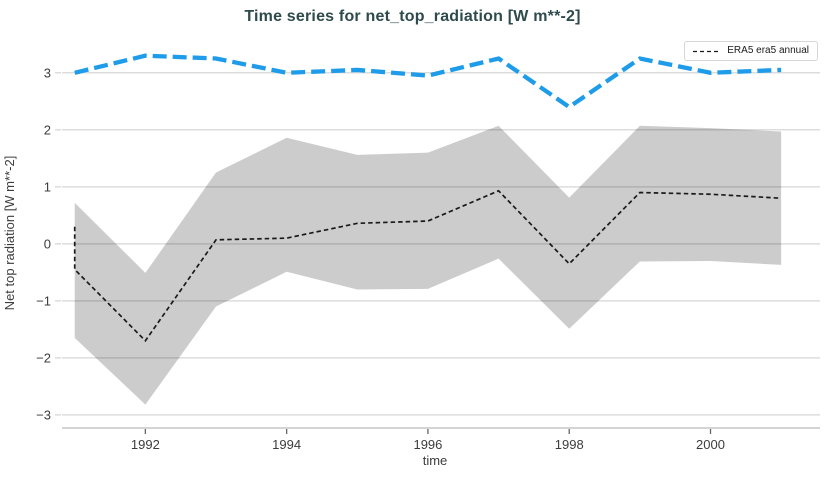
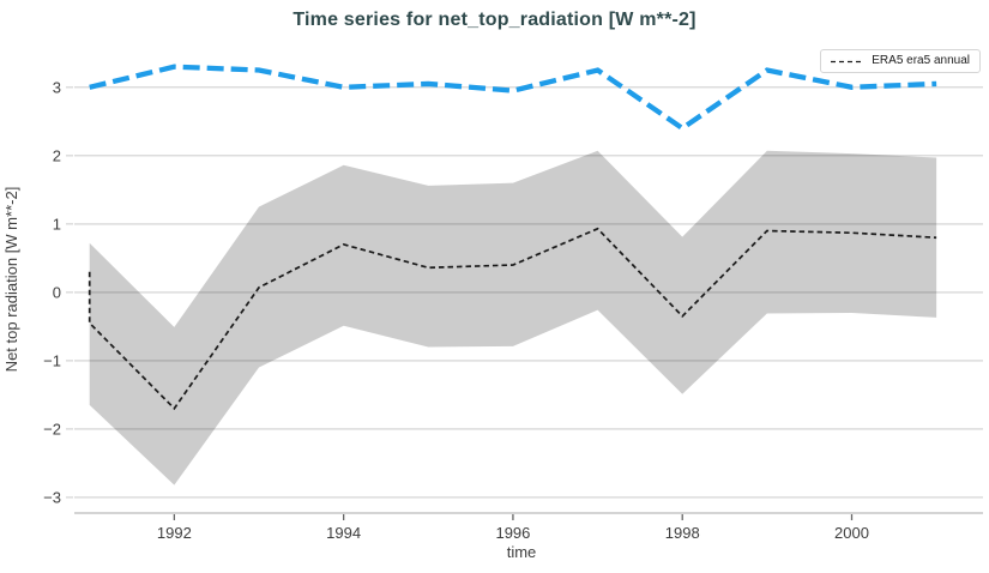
ERA5 era5 annual/1994: 0.1 -> 0.7
